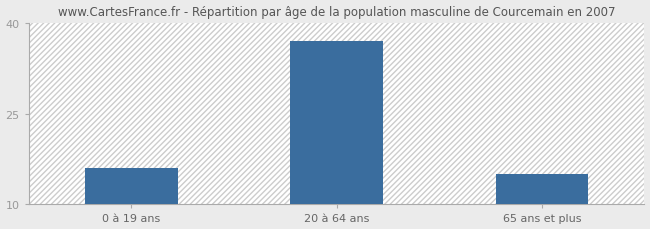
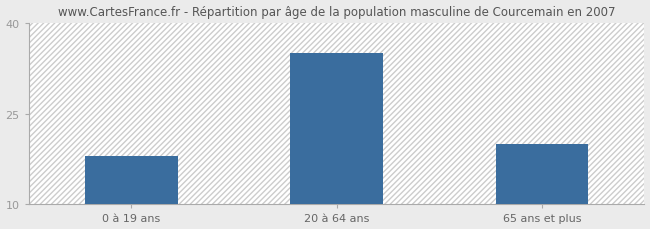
0 à 19 ans: 16 -> 18
20 à 64 ans: 37 -> 35
65 ans et plus: 15 -> 20
